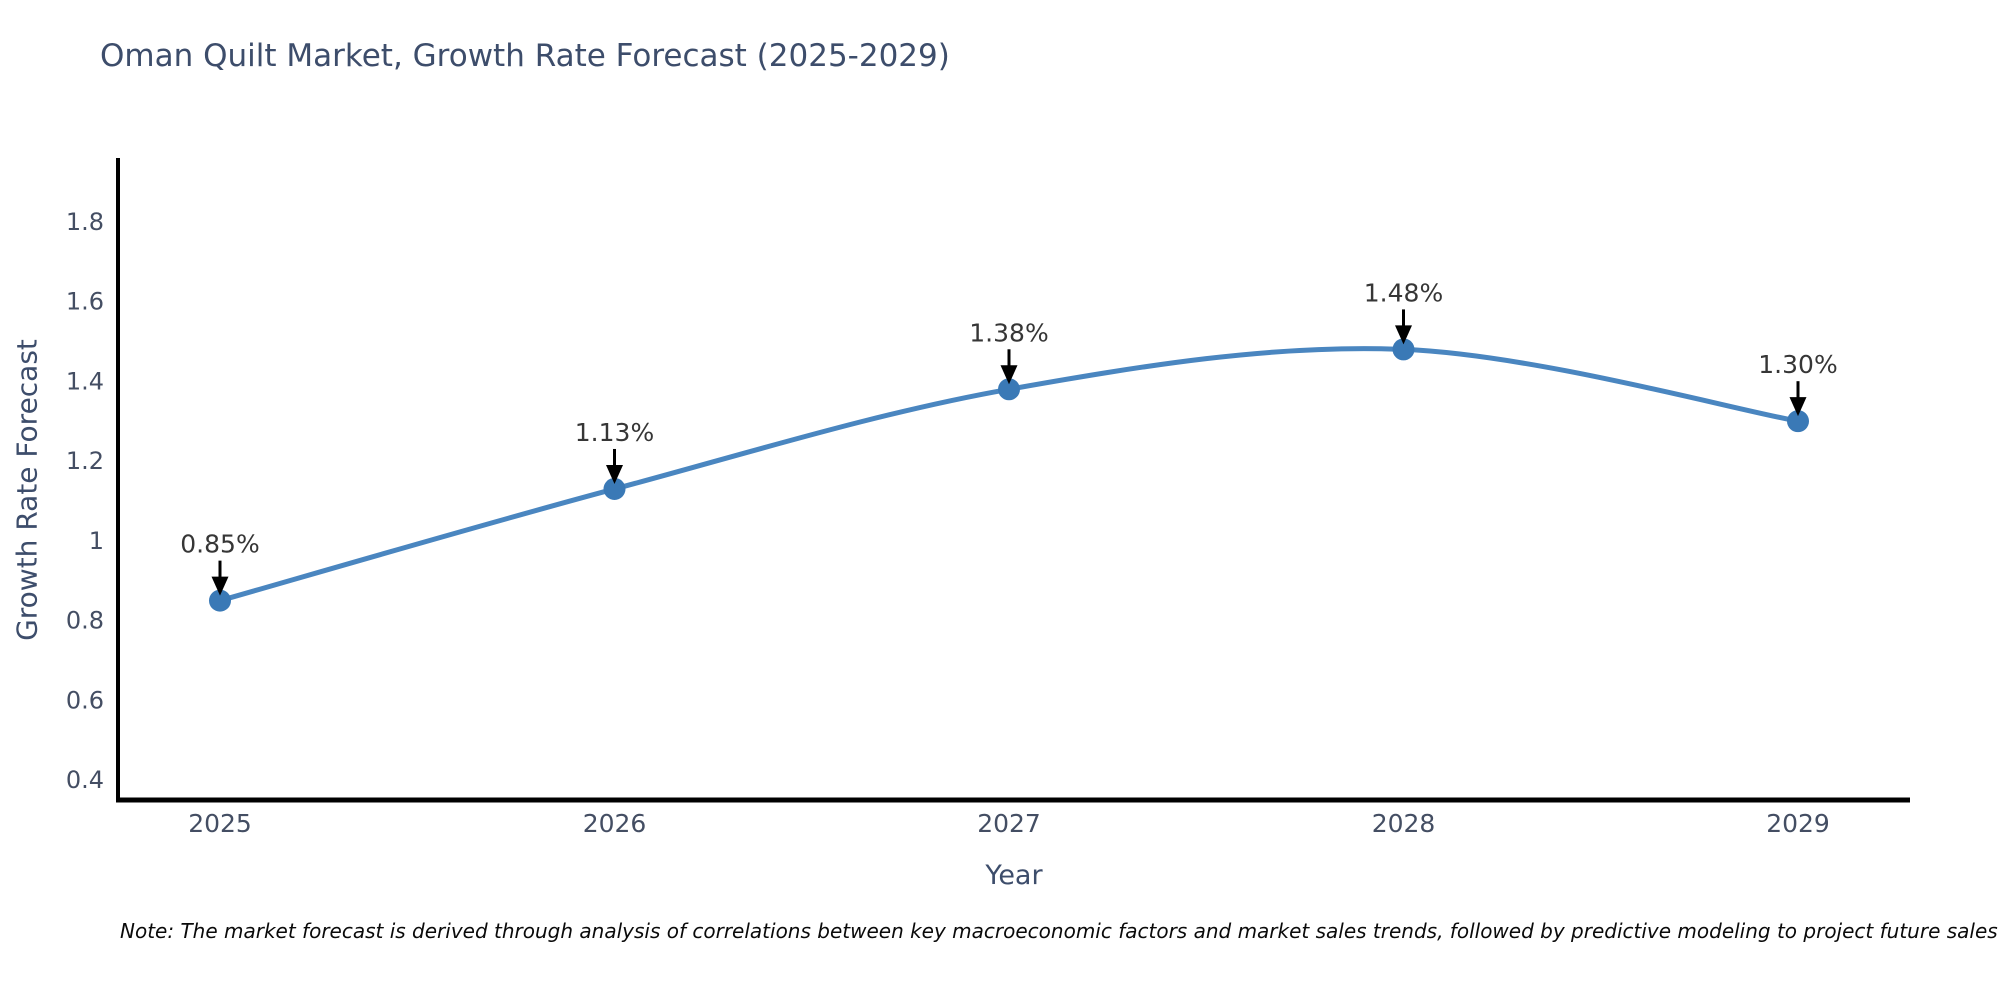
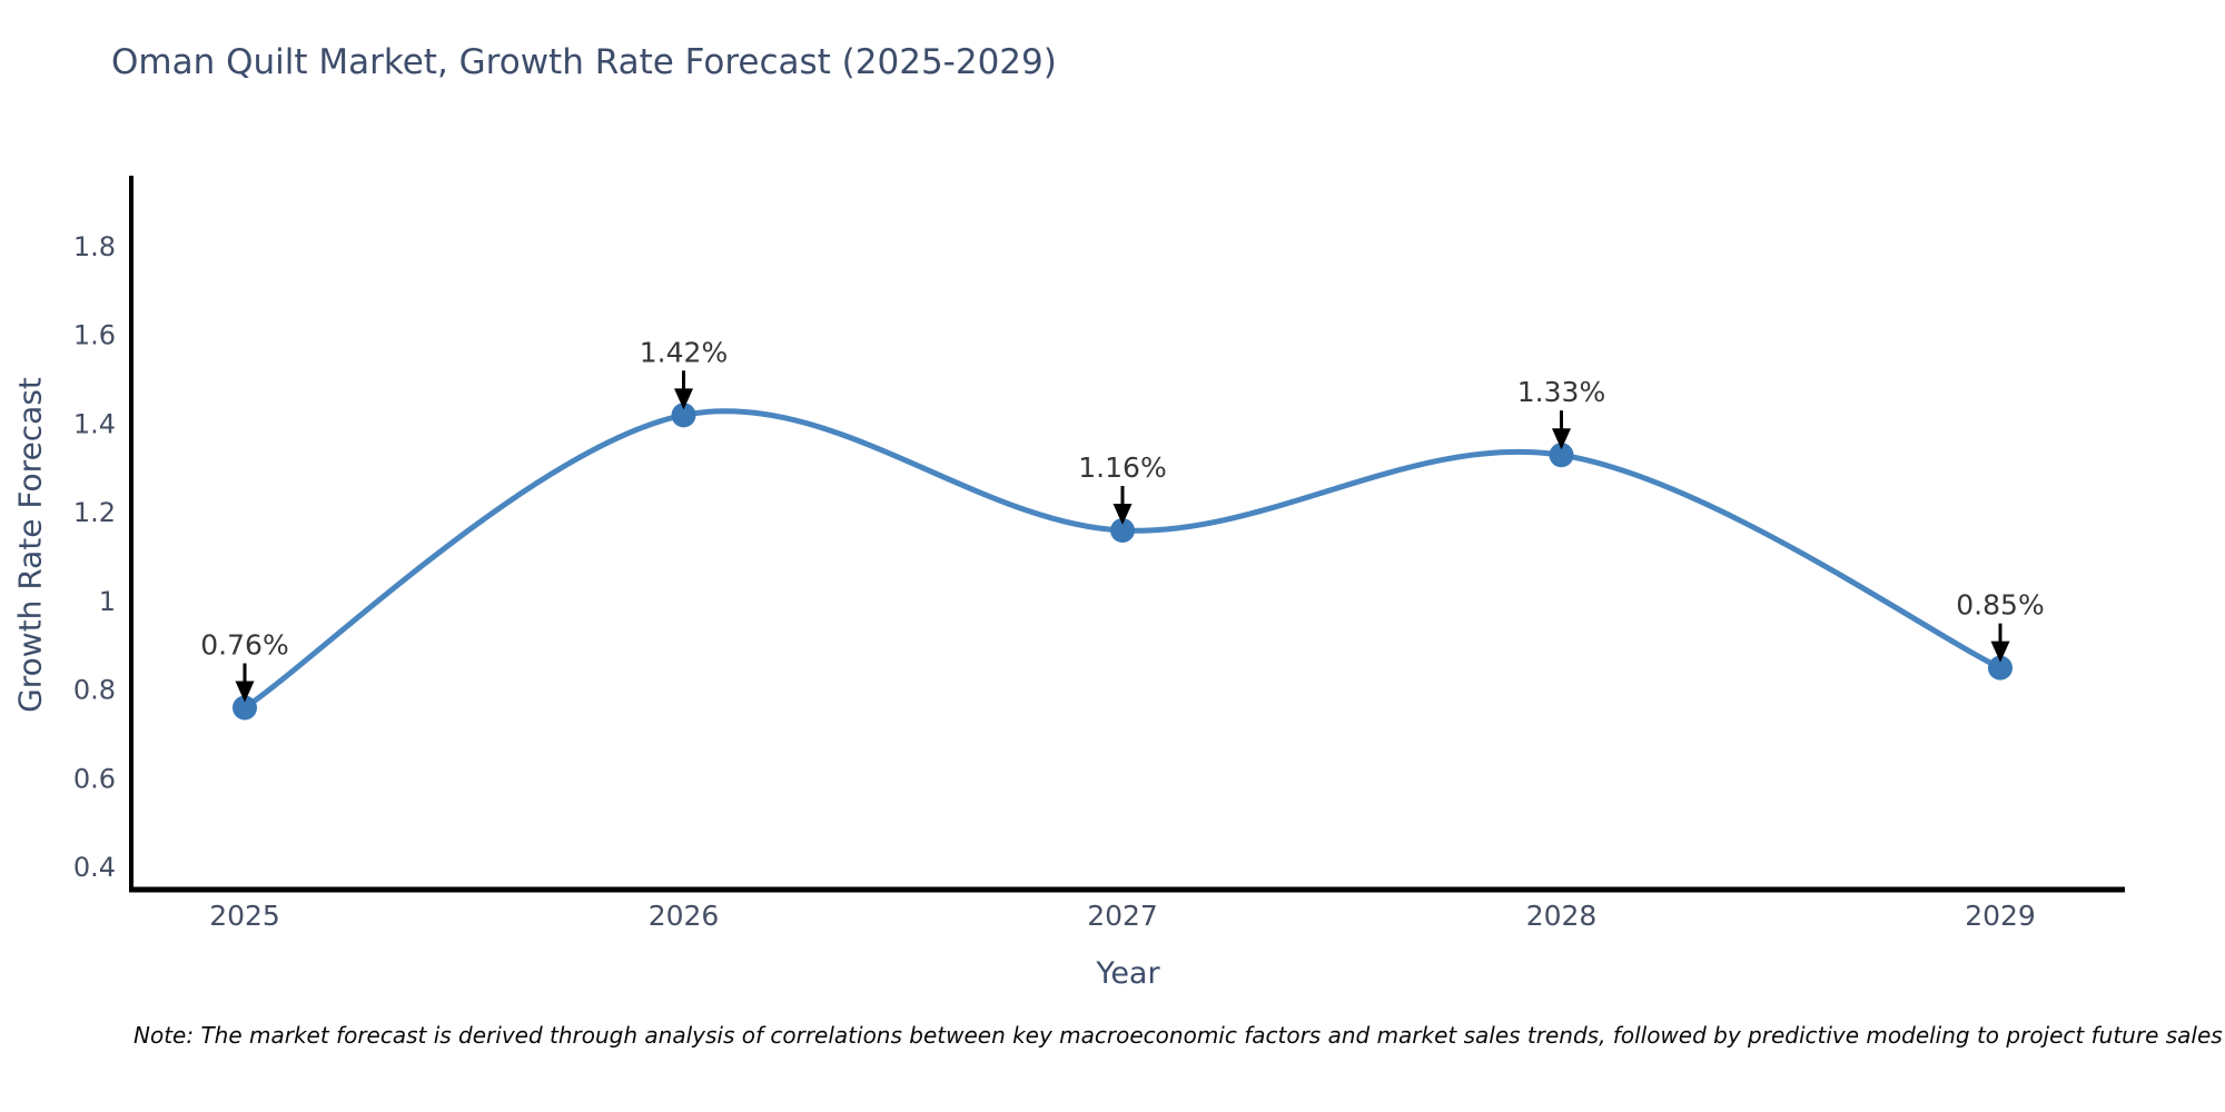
2025: 0.85% -> 0.76%
2026: 1.13% -> 1.42%
2027: 1.38% -> 1.16%
2028: 1.48% -> 1.33%
2029: 1.30% -> 0.85%
